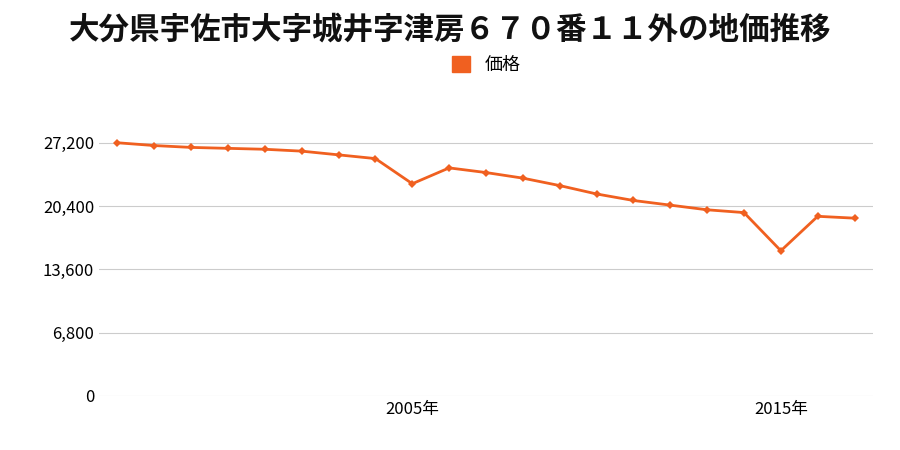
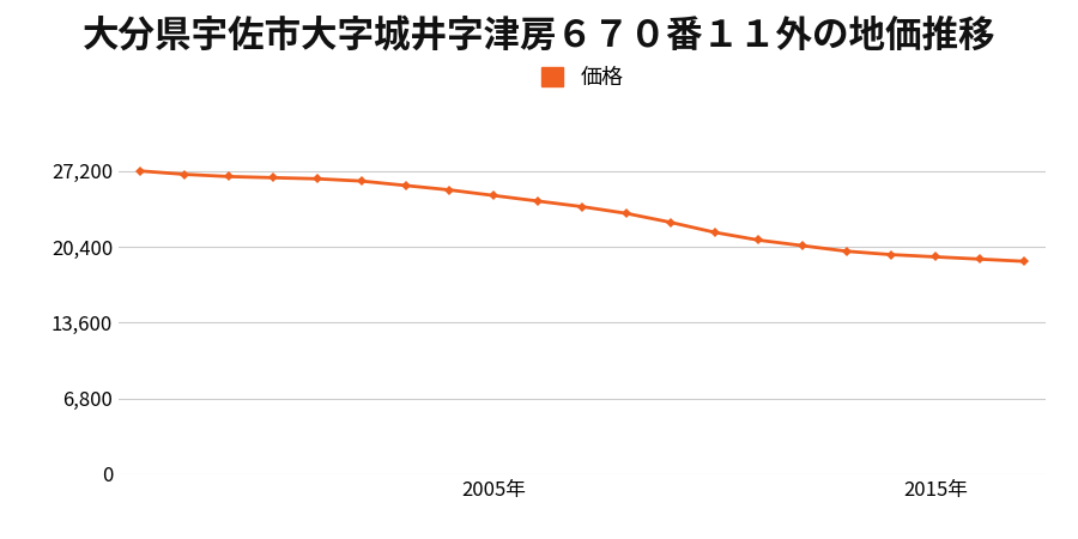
2005年: 22,800 -> 25,000
2015年: 15,600 -> 19,500
